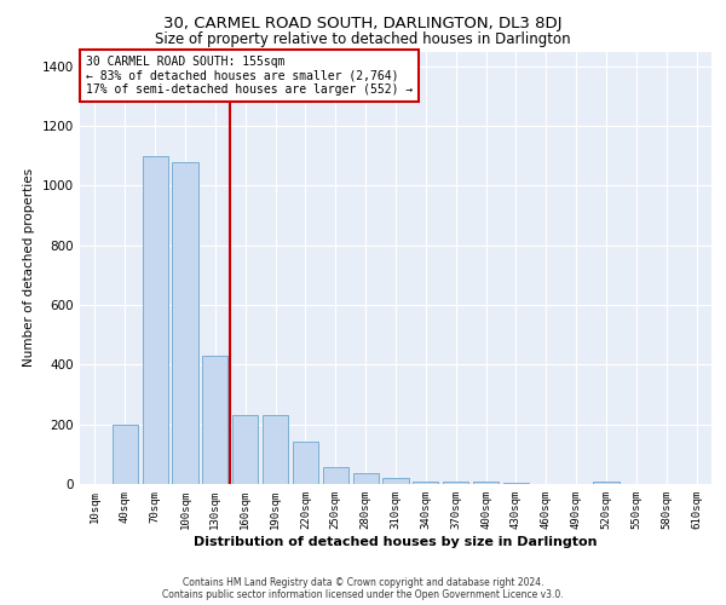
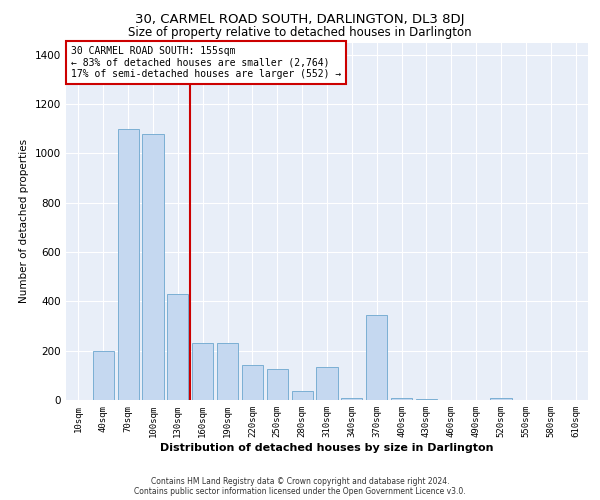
250sqm: 55 -> 125
310sqm: 20 -> 135
370sqm: 10 -> 345
